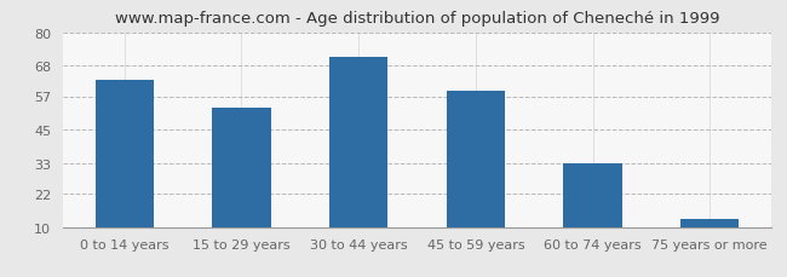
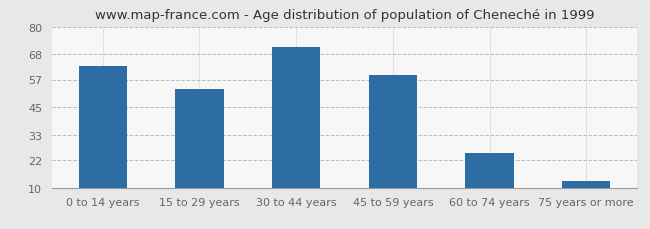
60 to 74 years: 33 -> 25
